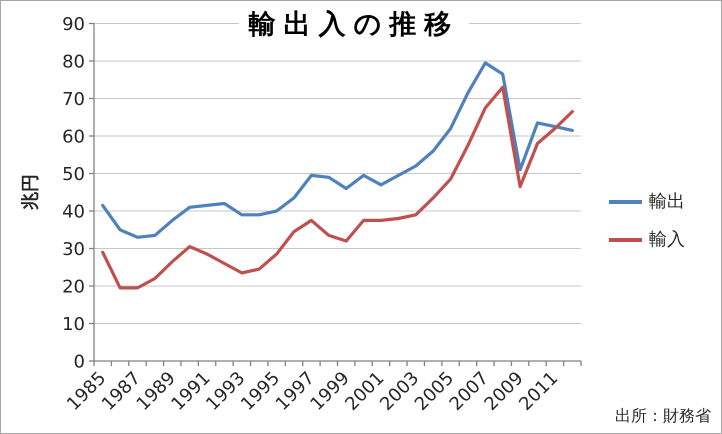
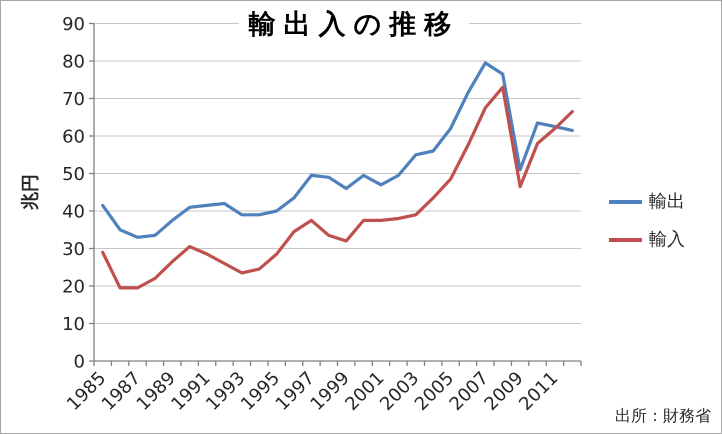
輸出/2003: 52 -> 55
